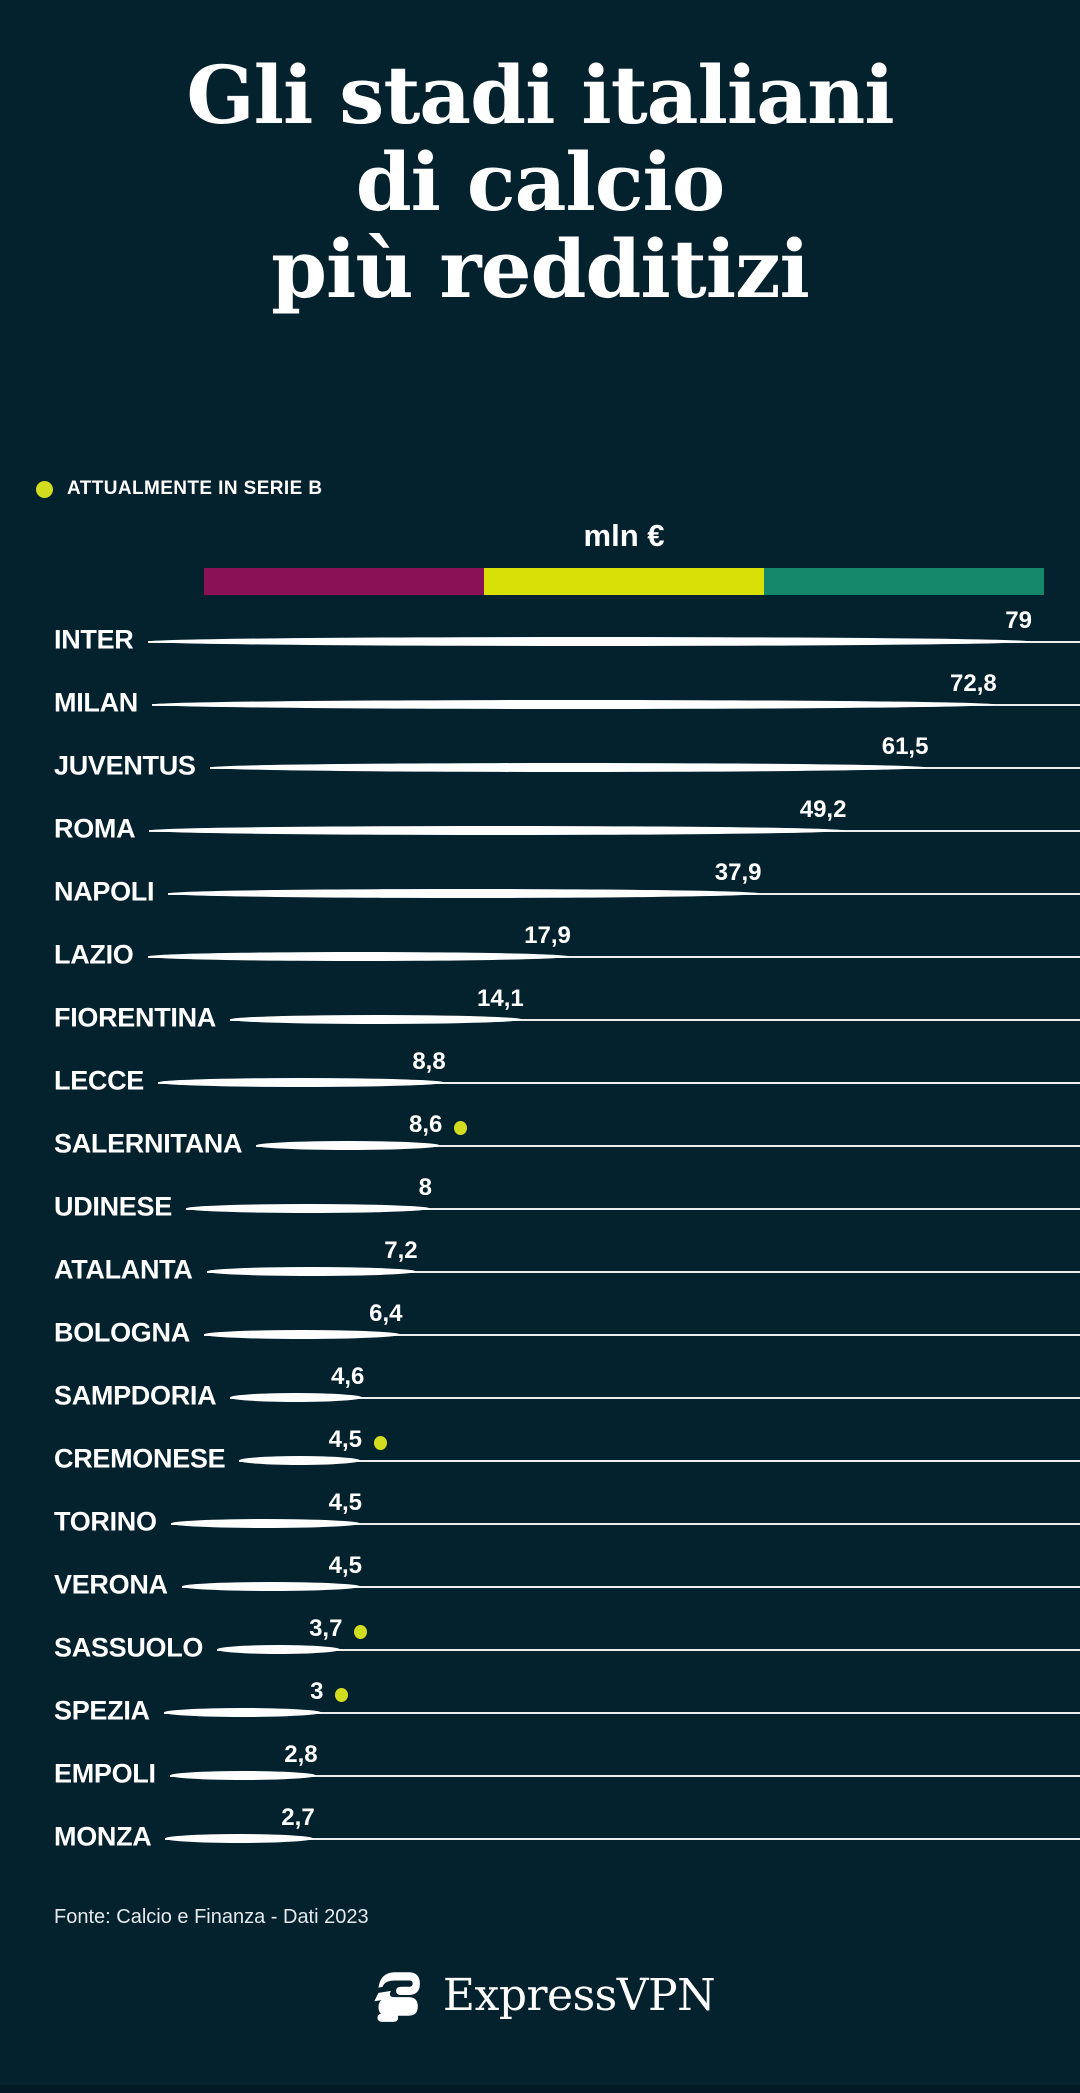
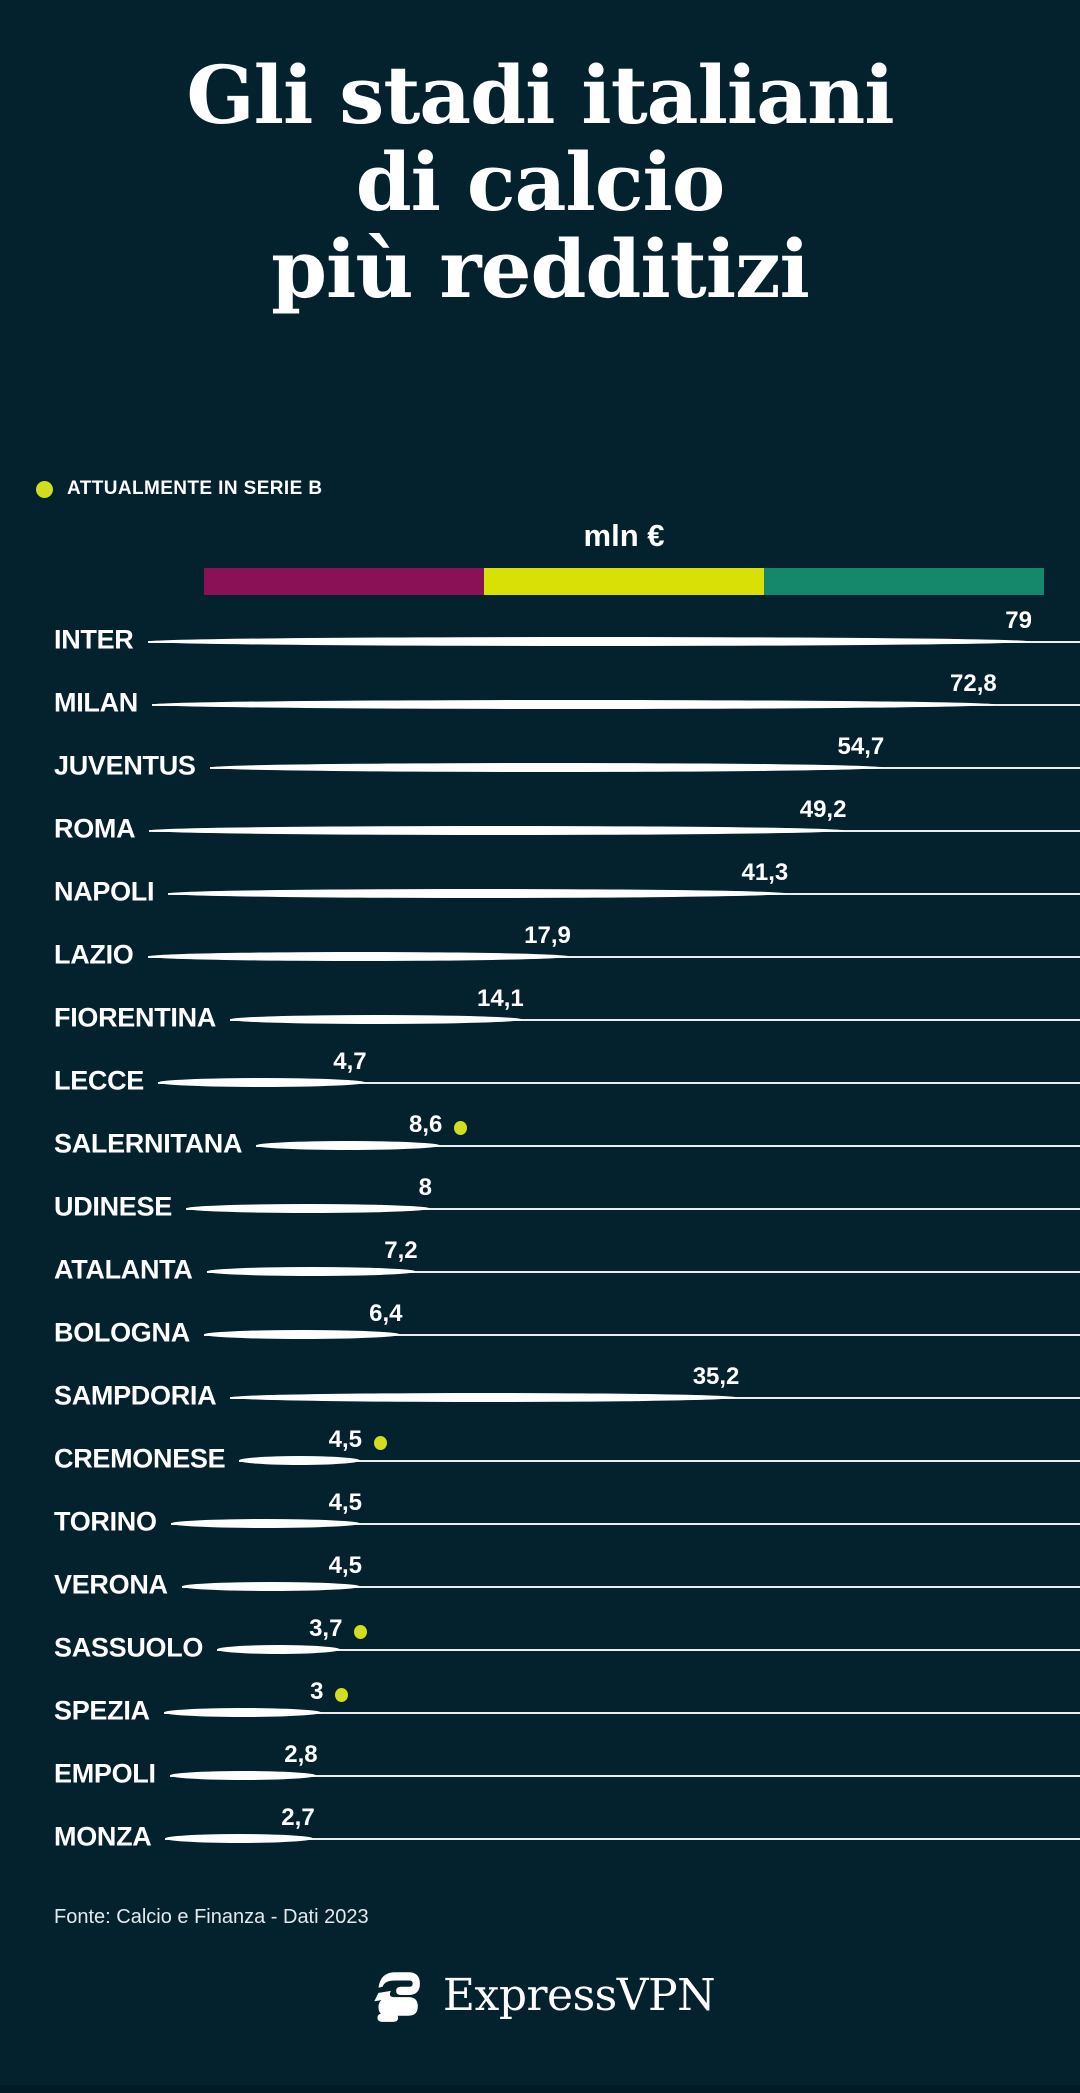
JUVENTUS: 61,5 -> 54,7
NAPOLI: 37,9 -> 41,3
LECCE: 8,8 -> 4,7
SAMPDORIA: 4,6 -> 35,2
